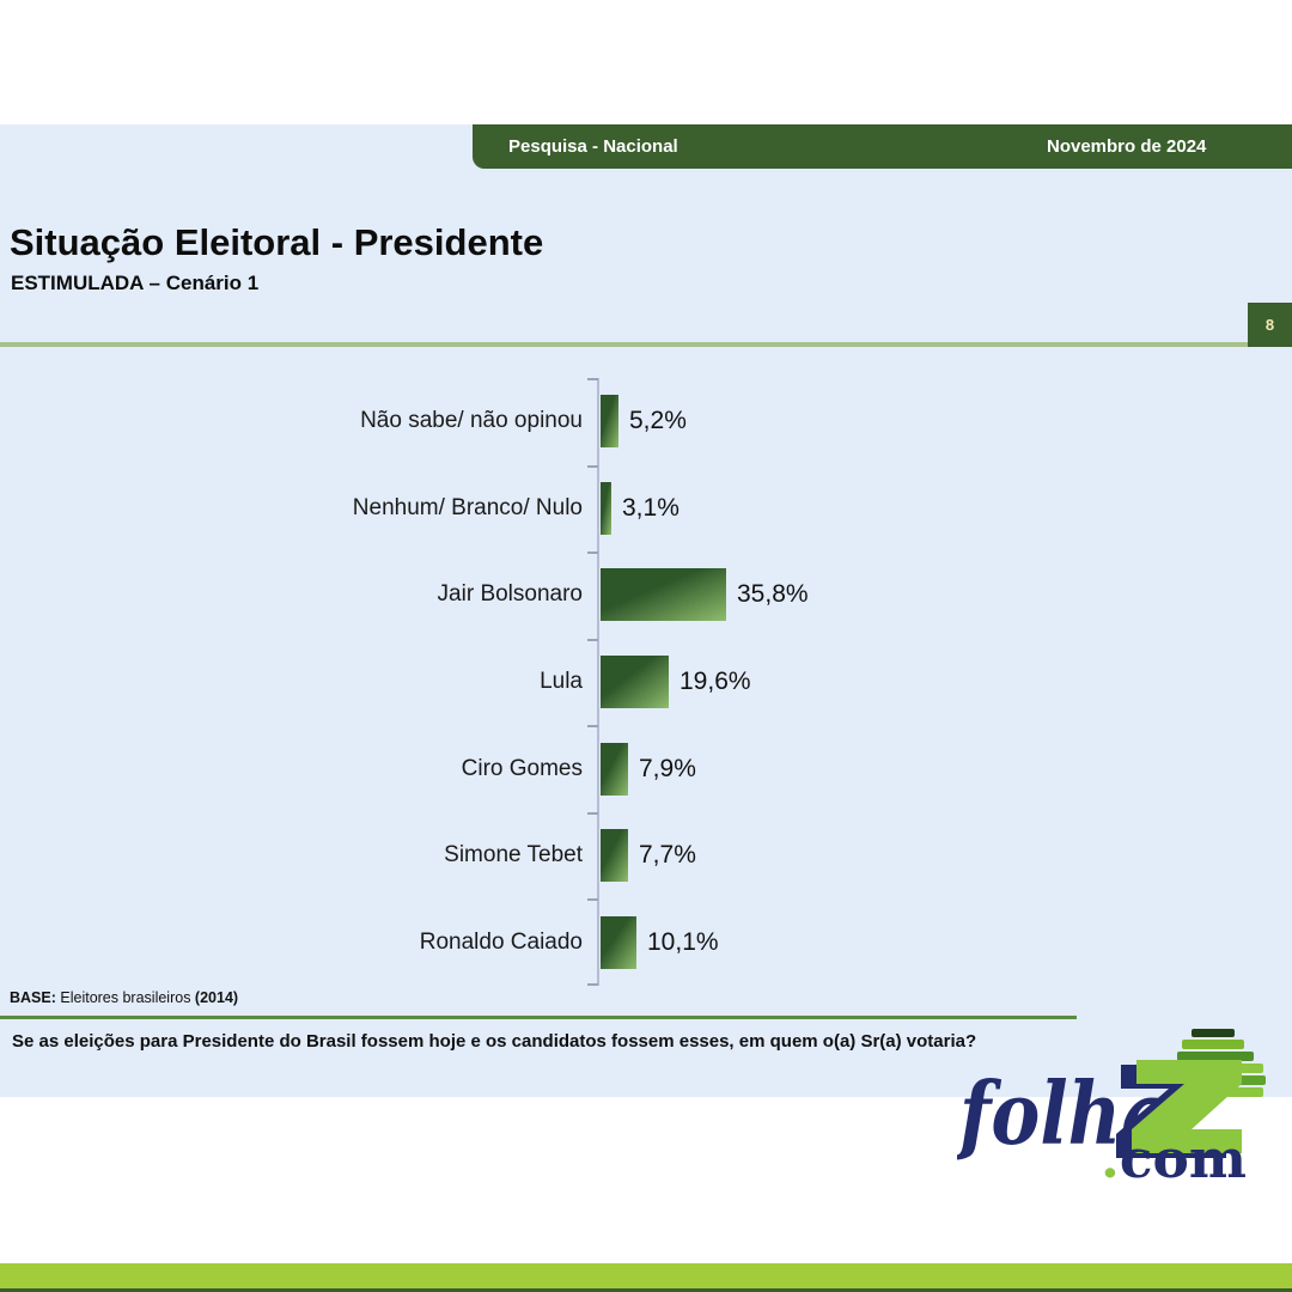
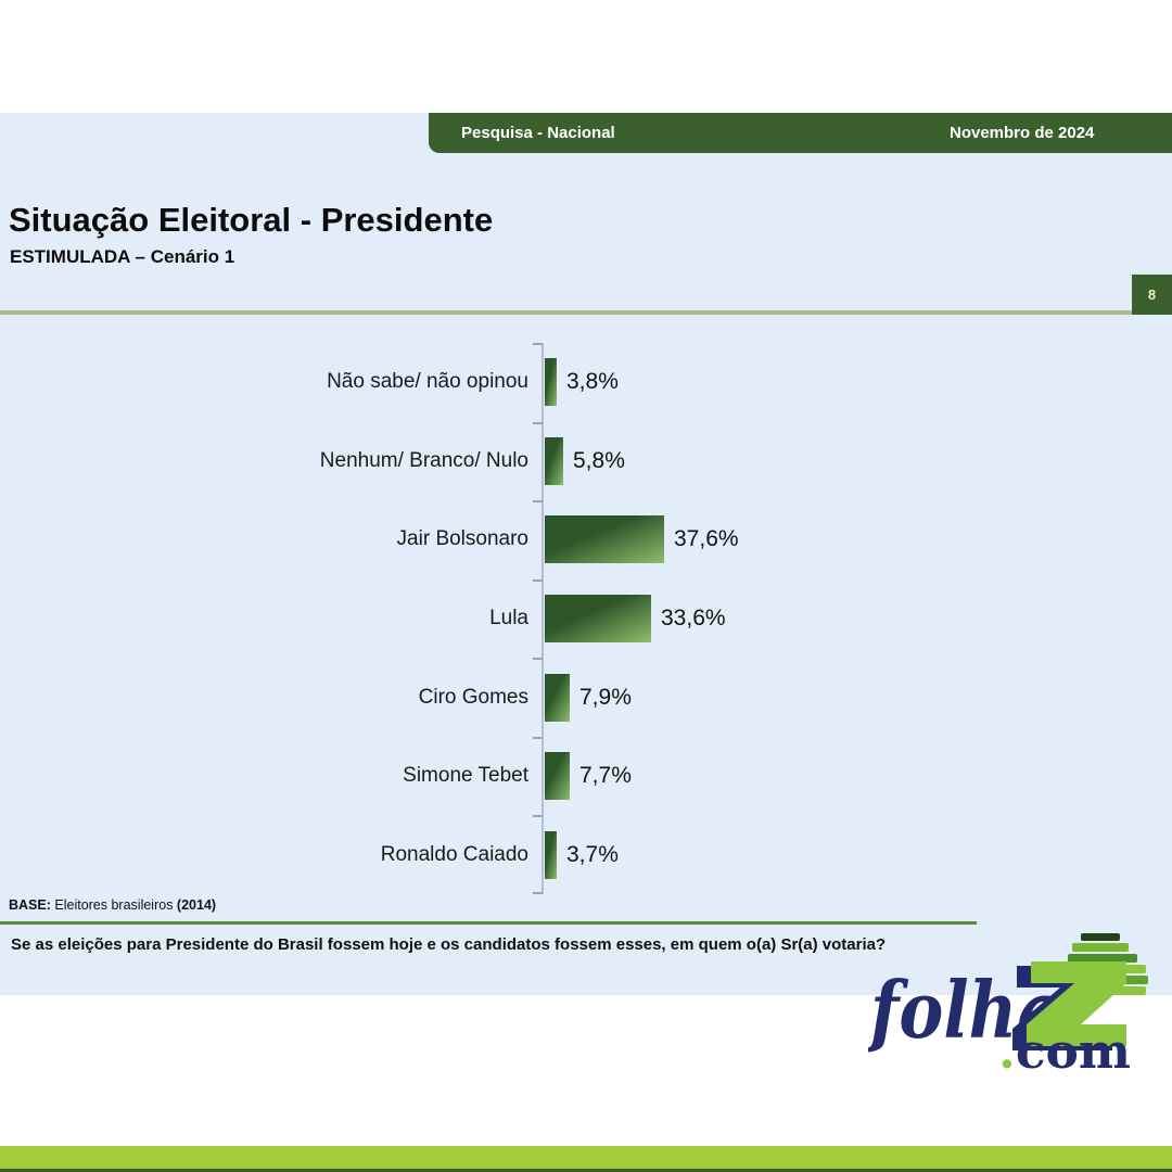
Não sabe/ não opinou: 5,2% -> 3,8%
Nenhum/ Branco/ Nulo: 3,1% -> 5,8%
Jair Bolsonaro: 35,8% -> 37,6%
Lula: 19,6% -> 33,6%
Ronaldo Caiado: 10,1% -> 3,7%
